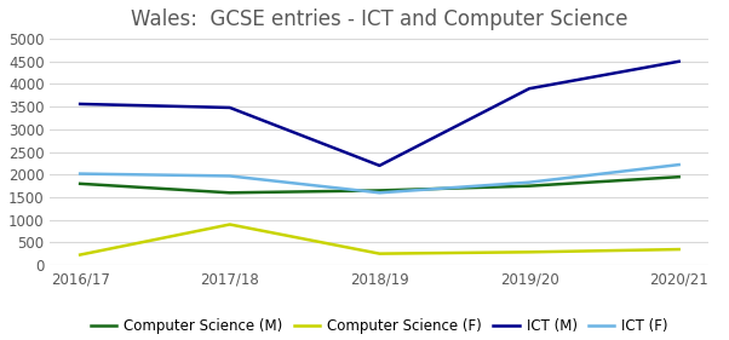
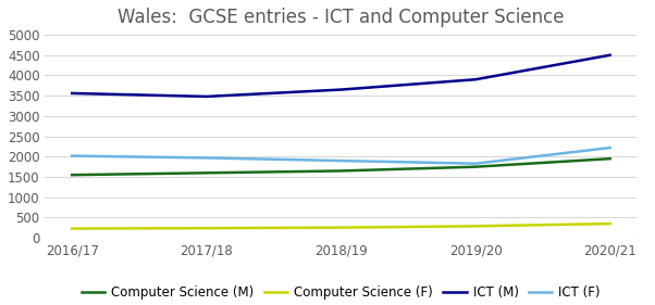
Computer Science (M)/2016/17: 1800 -> 1550
Computer Science (F)/2017/18: 900 -> 240
ICT (M)/2018/19: 2200 -> 3650
ICT (F)/2018/19: 1600 -> 1900
